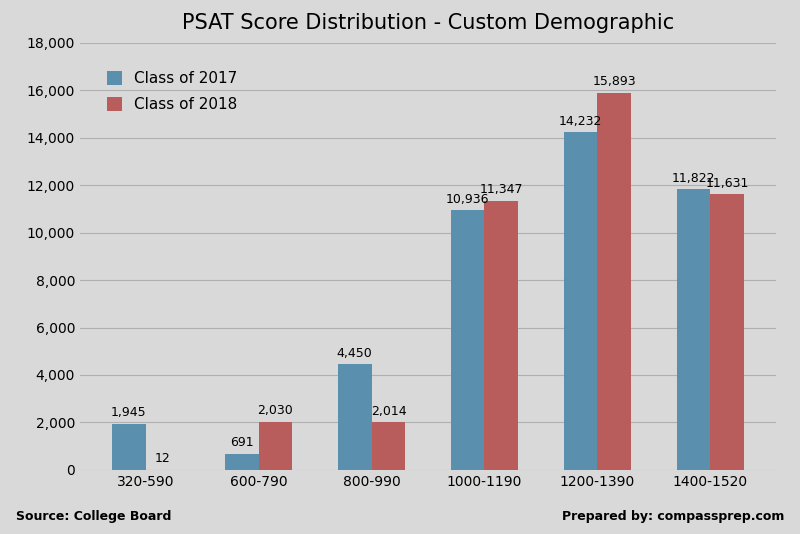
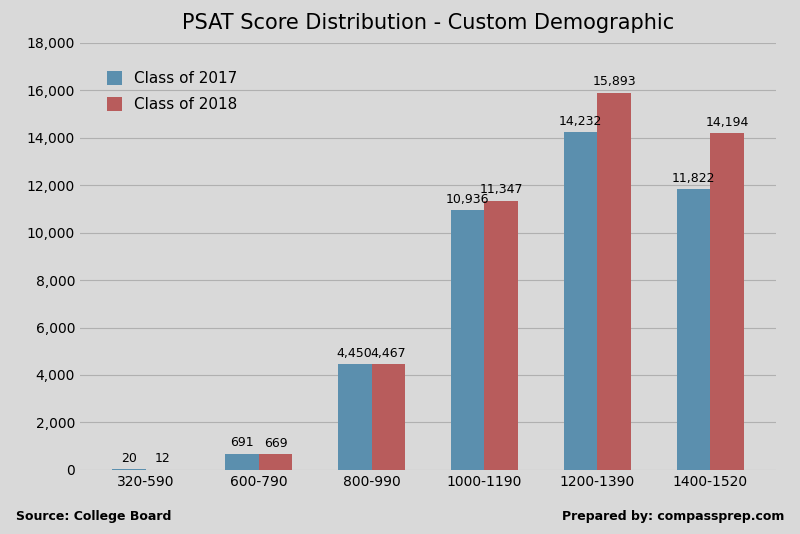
Class of 2017/320-590: 1,945 -> 20
Class of 2018/600-790: 2,030 -> 669
Class of 2018/800-990: 2,014 -> 4,467
Class of 2018/1400-1520: 11,631 -> 14,194
